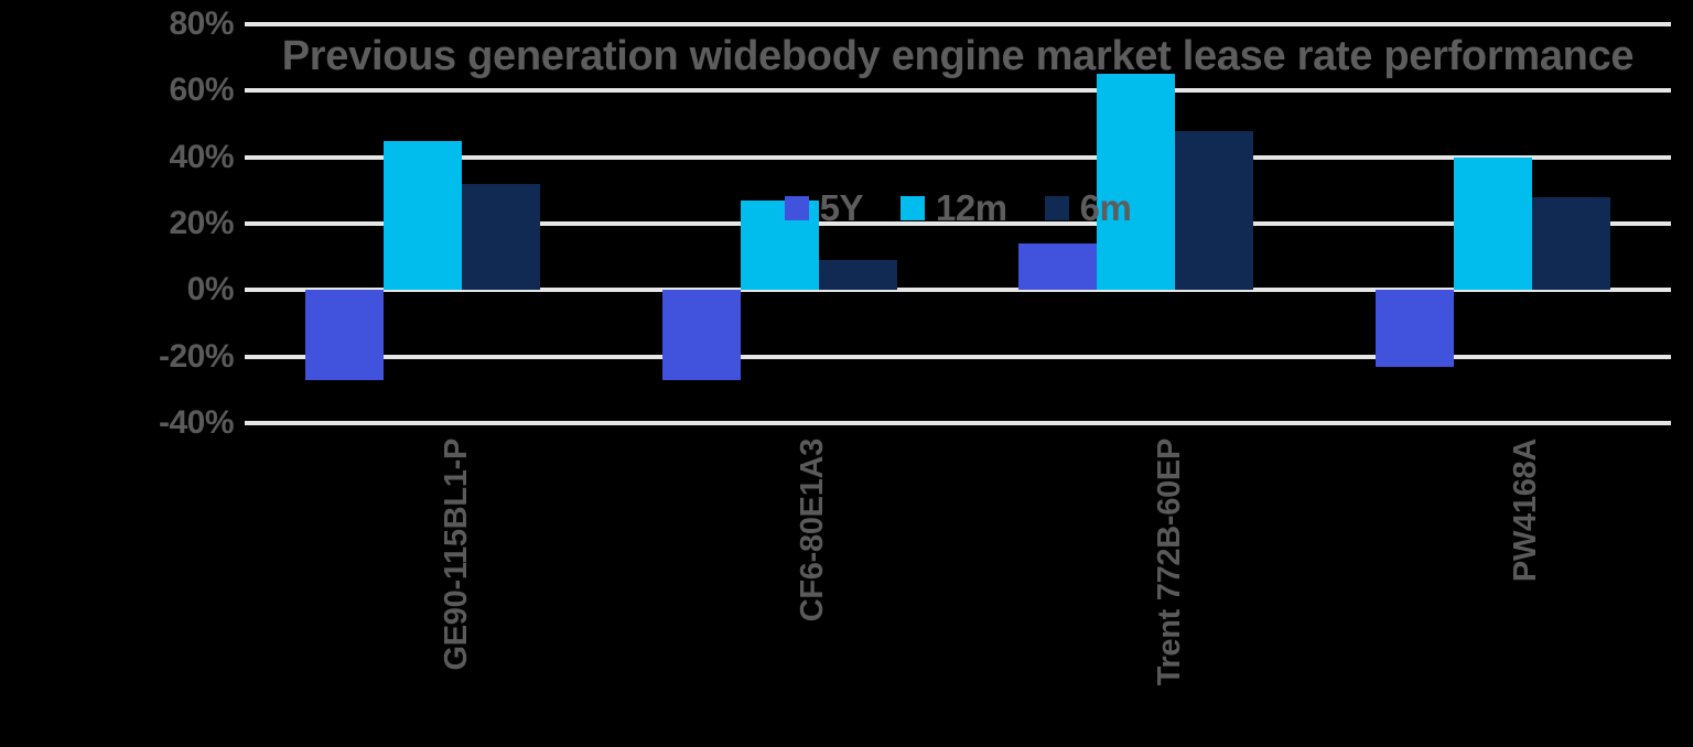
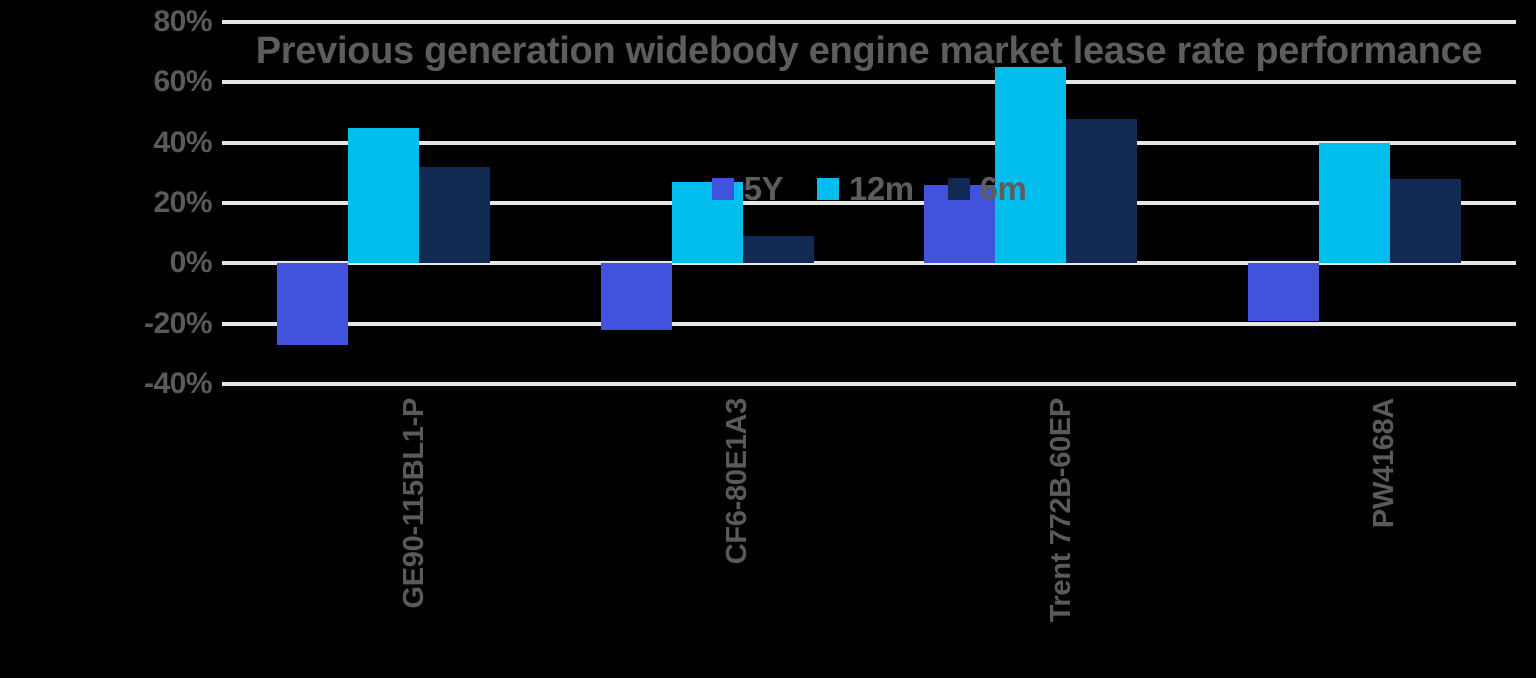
5Y/CF6-80E1A3: -27% -> -22%
5Y/Trent 772B-60EP: 14% -> 26%
5Y/PW4168A: -23% -> -19%
